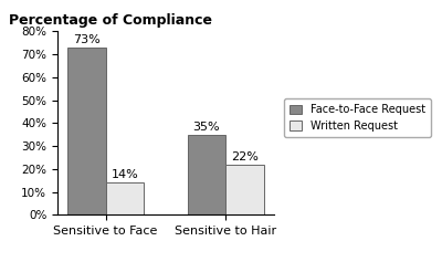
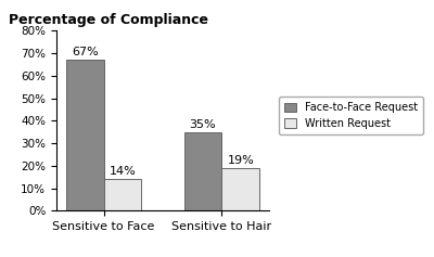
Face-to-Face Request/Sensitive to Face: 73% -> 67%
Written Request/Sensitive to Hair: 22% -> 19%
